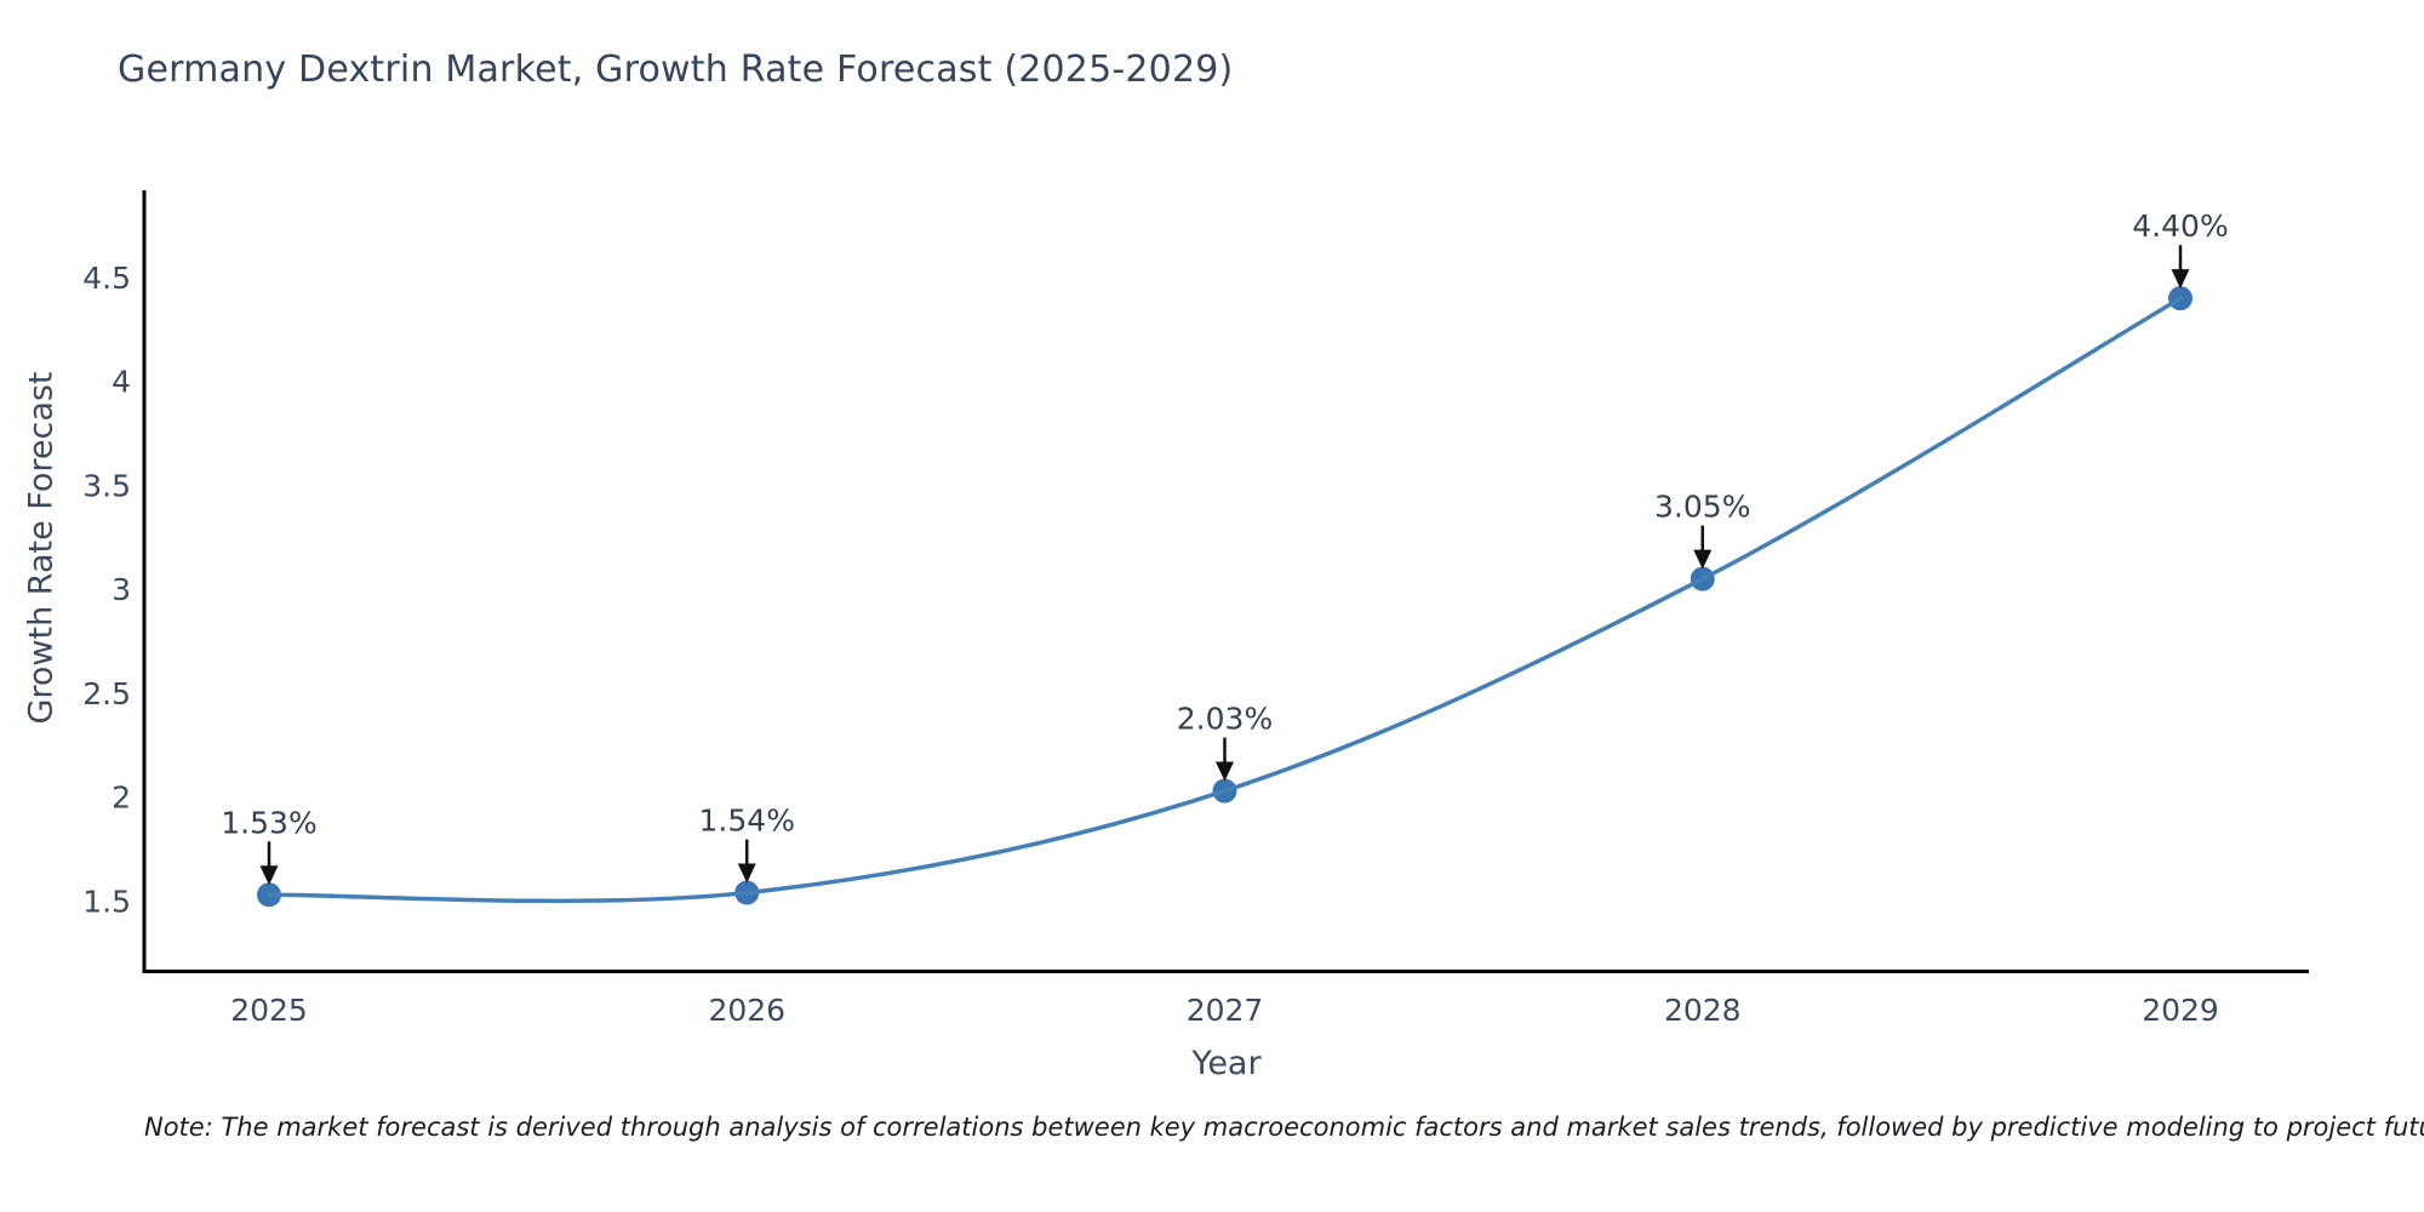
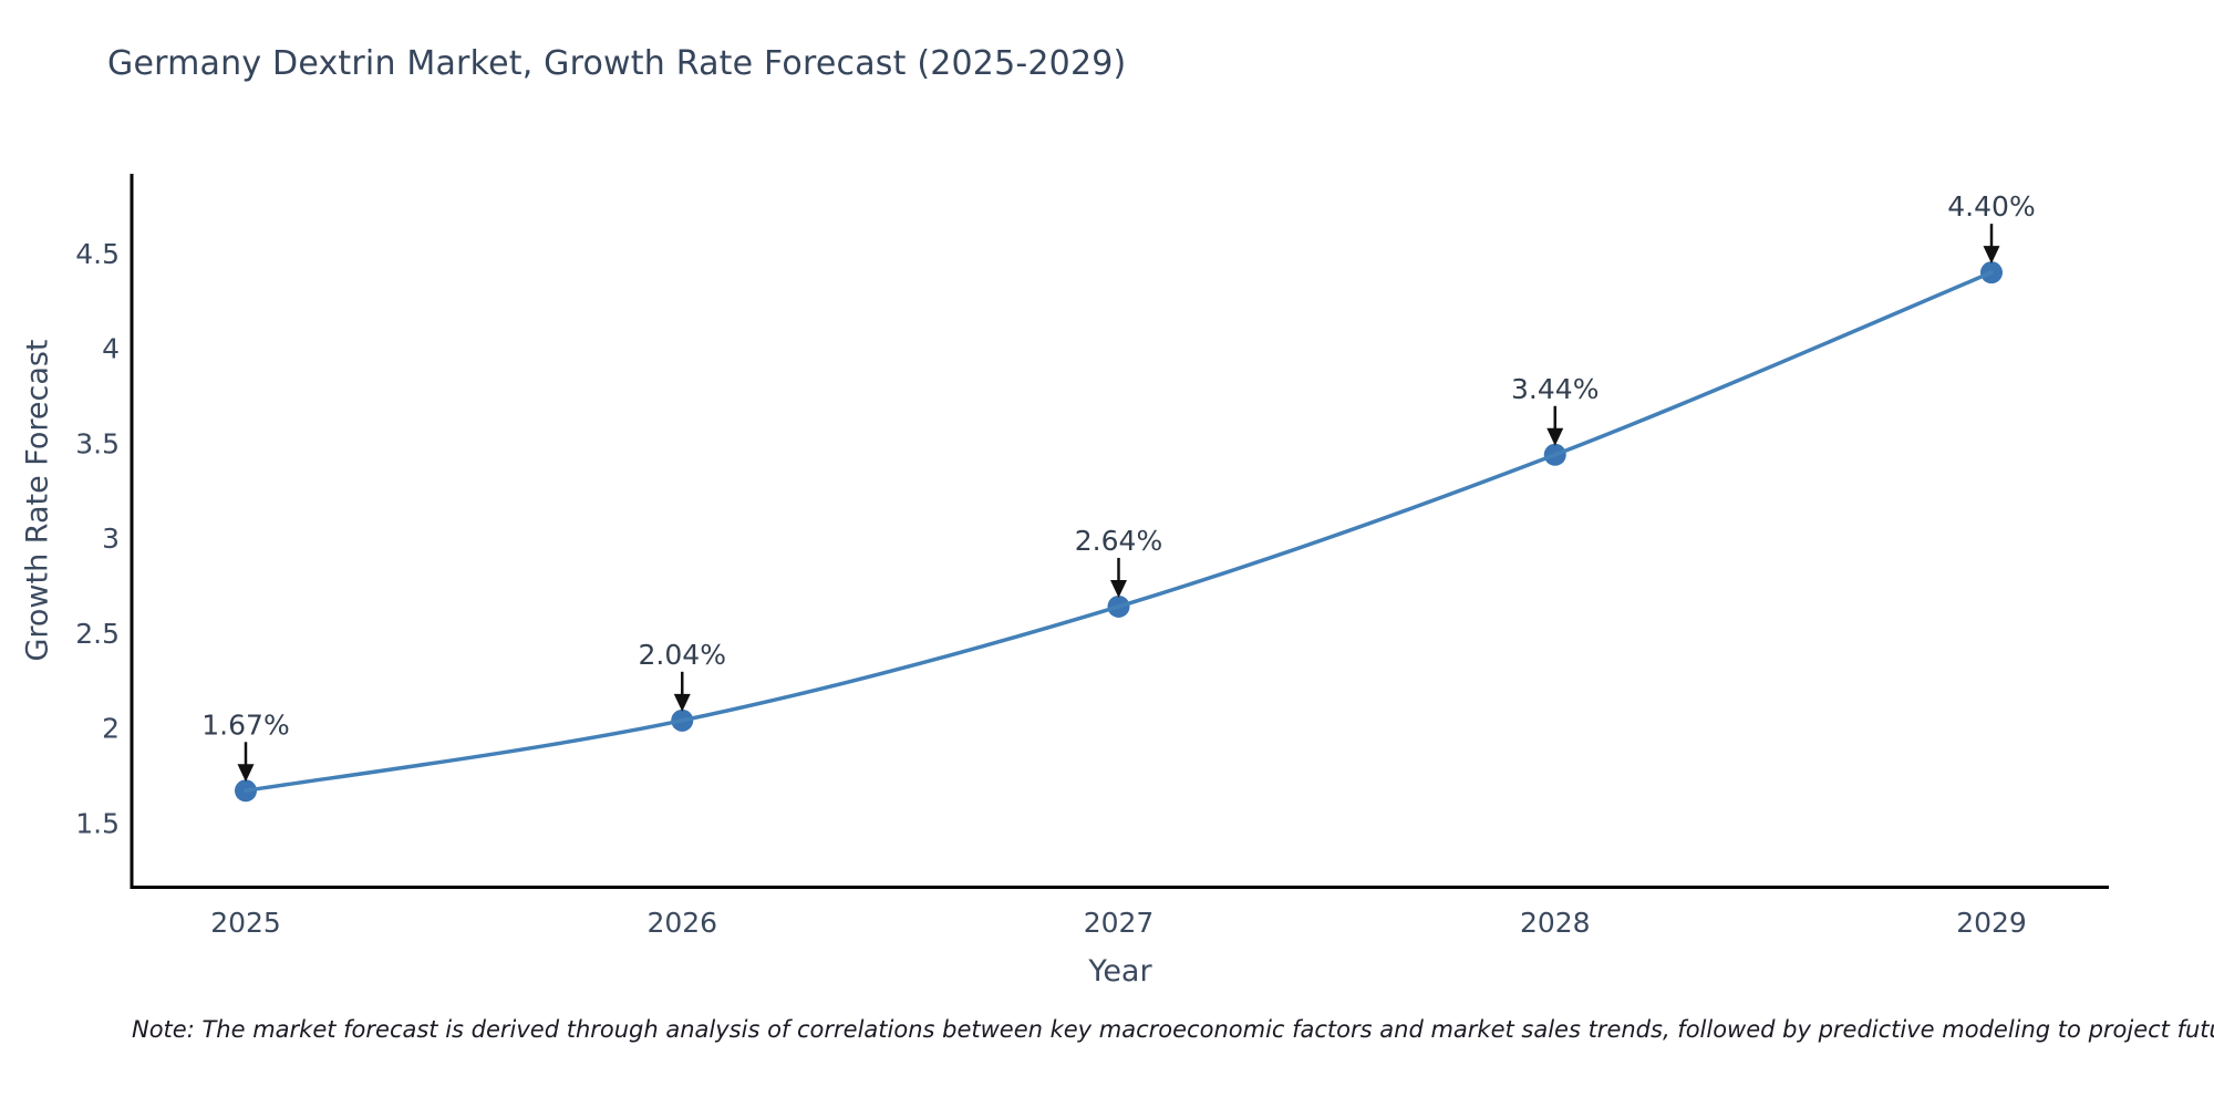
2025: 1.53% -> 1.67%
2026: 1.54% -> 2.04%
2027: 2.03% -> 2.64%
2028: 3.05% -> 3.44%
